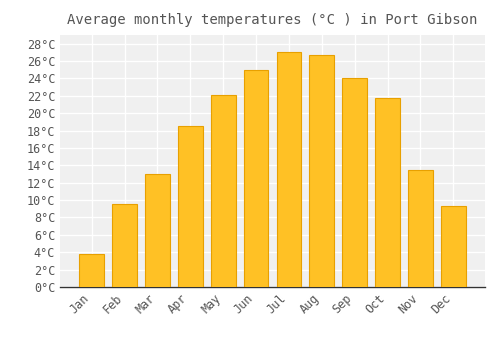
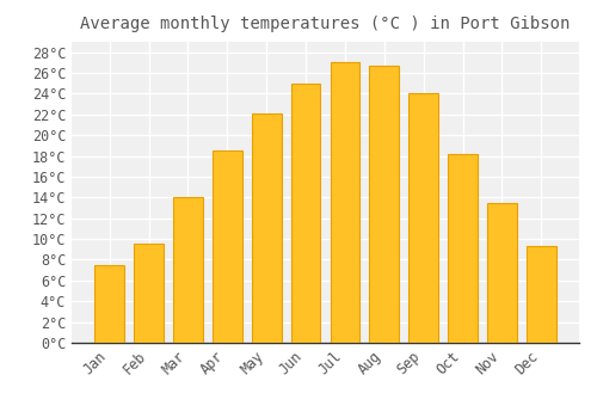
Jan: 3.8°C -> 7.5°C
Mar: 13.0°C -> 14.0°C
Oct: 21.8°C -> 18.2°C
